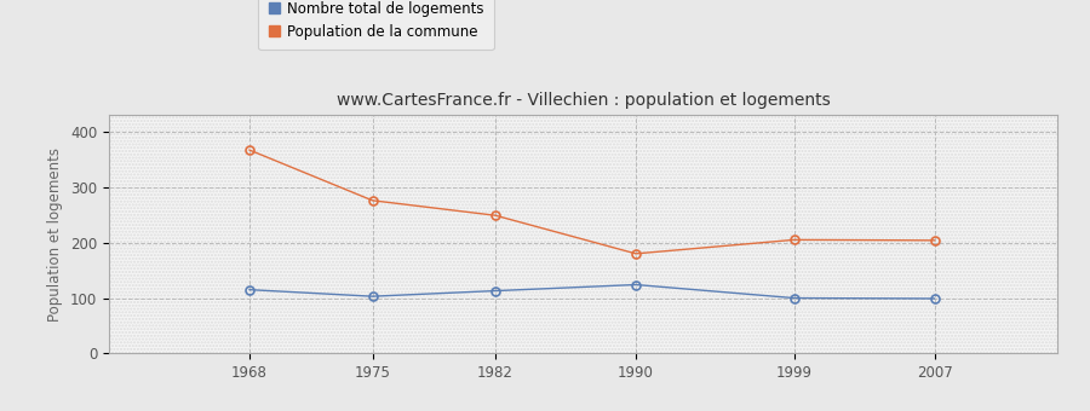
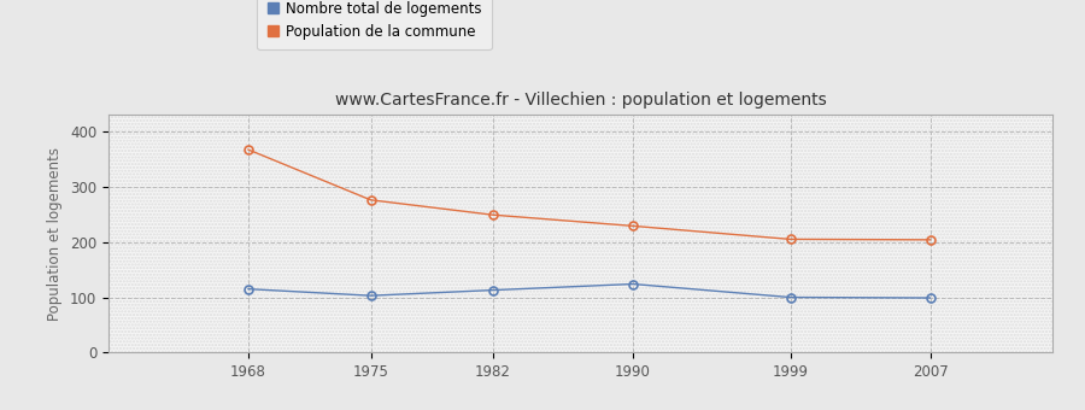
Population de la commune/1990: 180 -> 229
